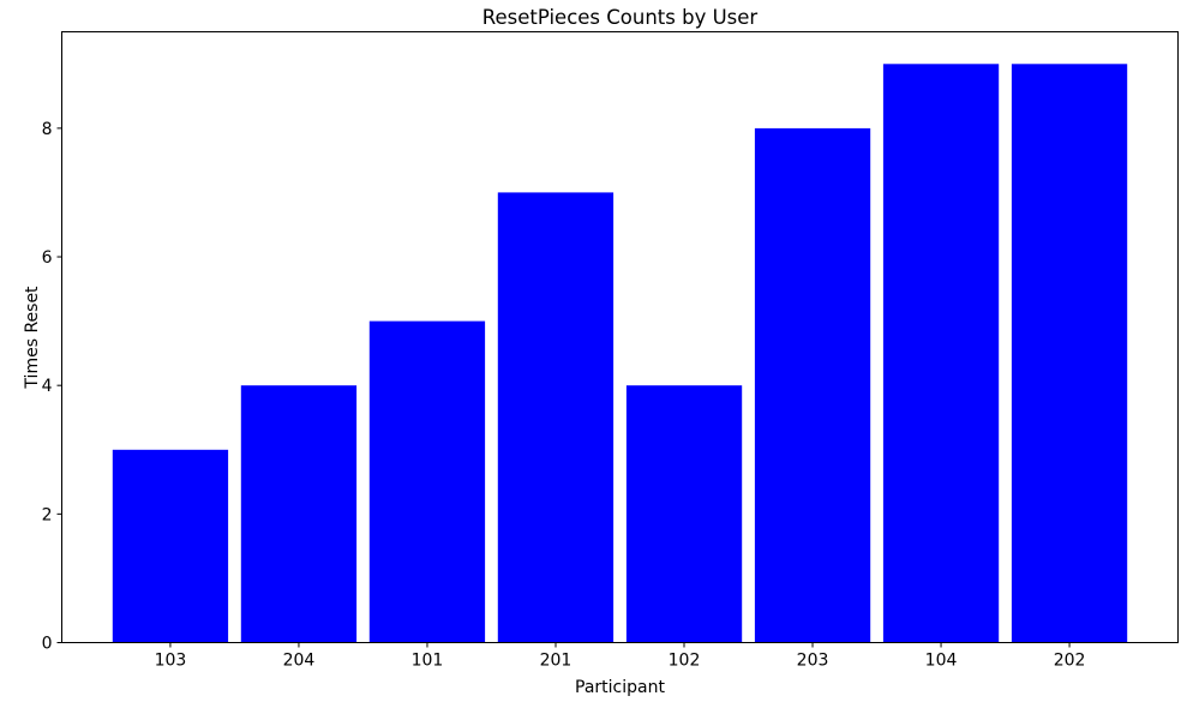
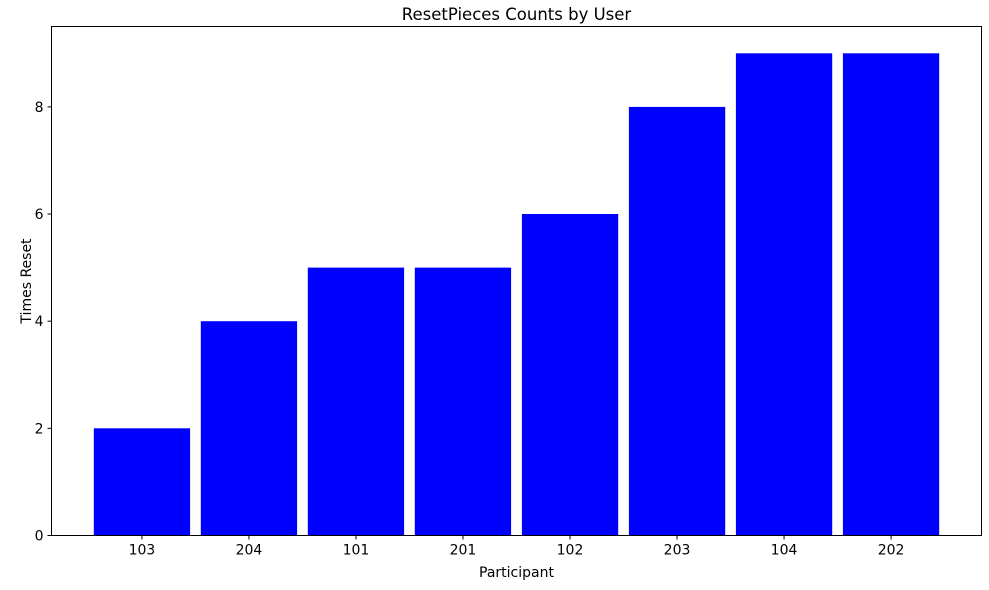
103: 3 -> 2
201: 7 -> 5
102: 4 -> 6
